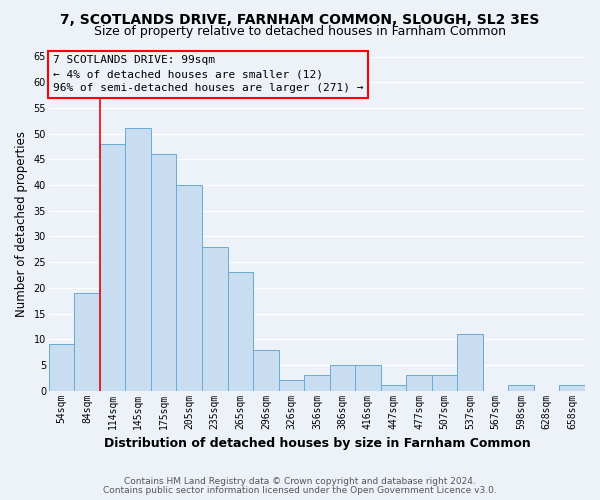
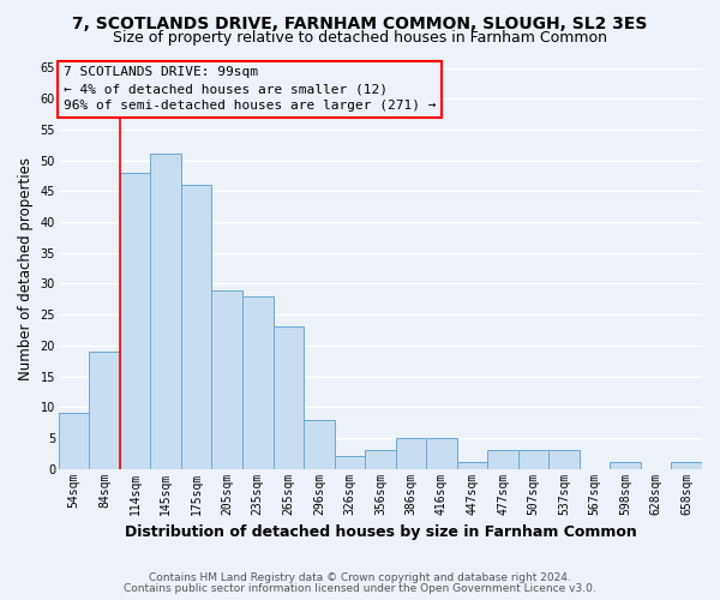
205sqm: 40 -> 29
537sqm: 11 -> 3
